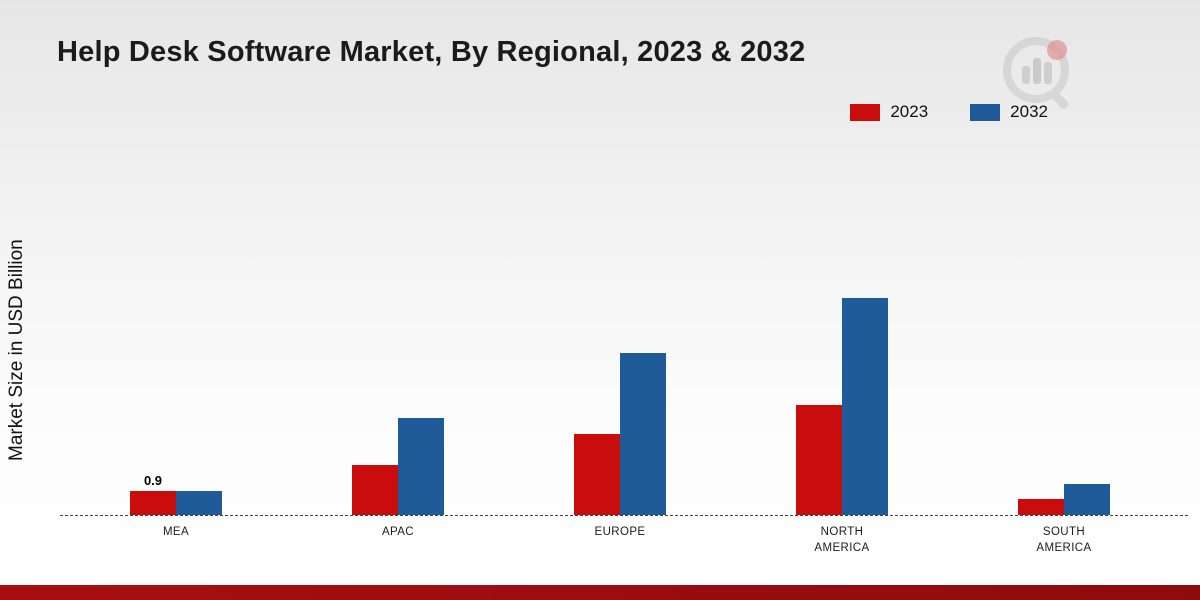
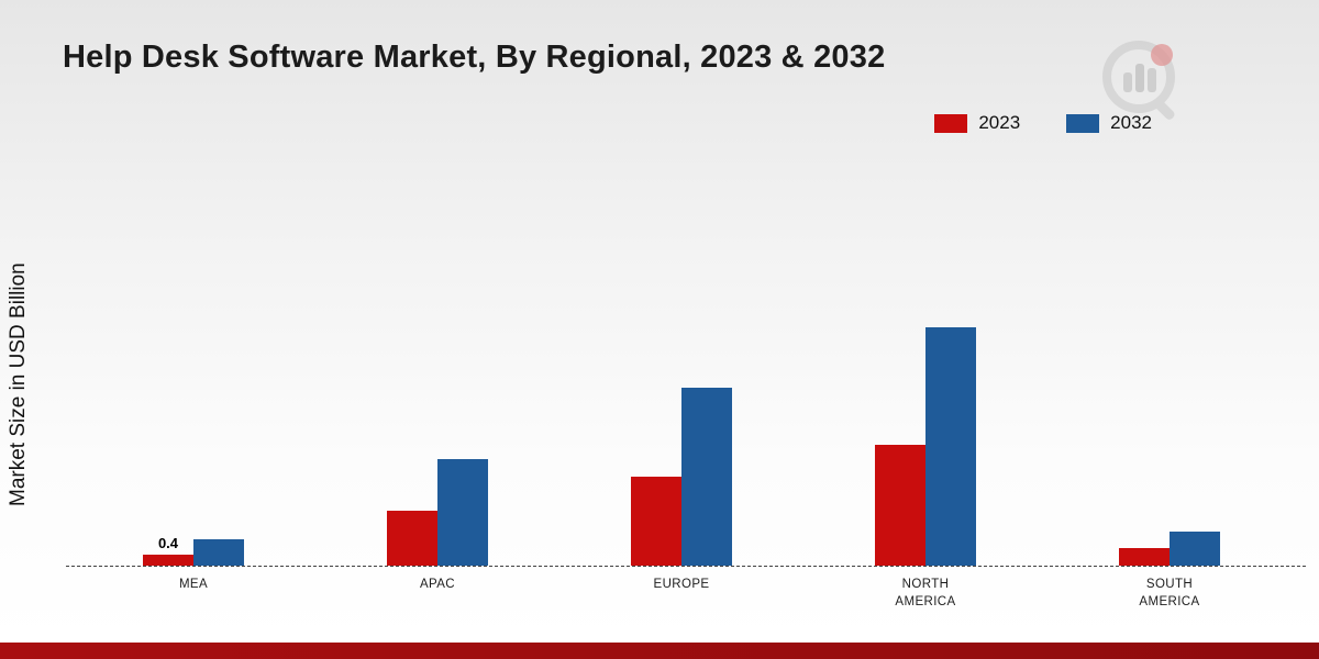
2023/MEA: 0.9 -> 0.4
